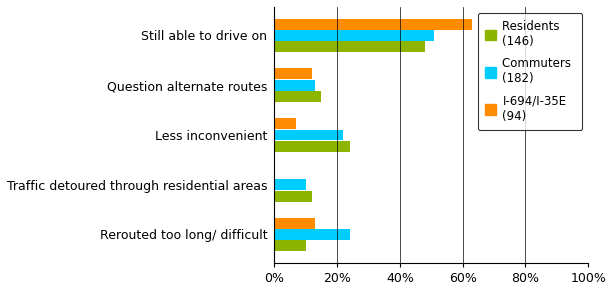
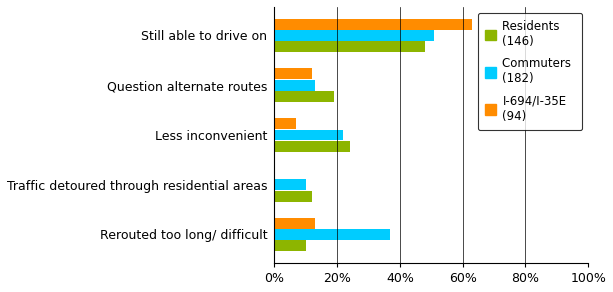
Residents (146)/Question alternate routes: 15% -> 19%
Commuters (182)/Rerouted too long/ difficult: 24% -> 37%
